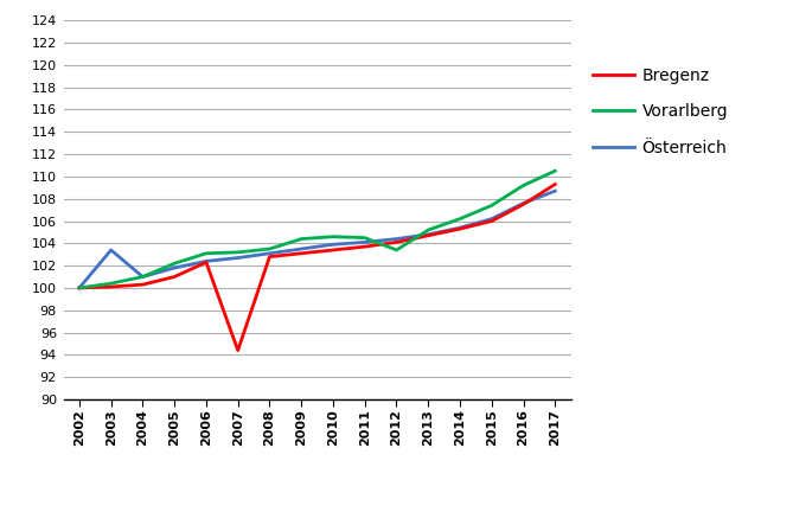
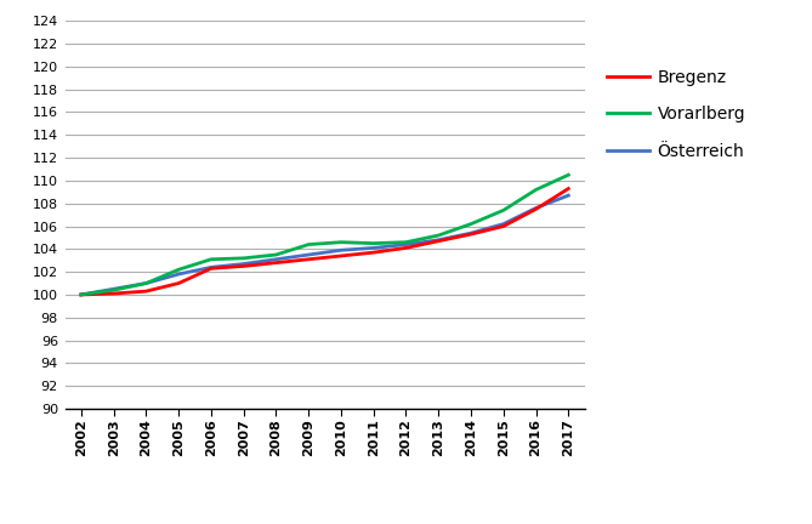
Österreich/2003: 103.4 -> 100.5
Bregenz/2007: 94.4 -> 102.5
Vorarlberg/2012: 103.4 -> 104.6
